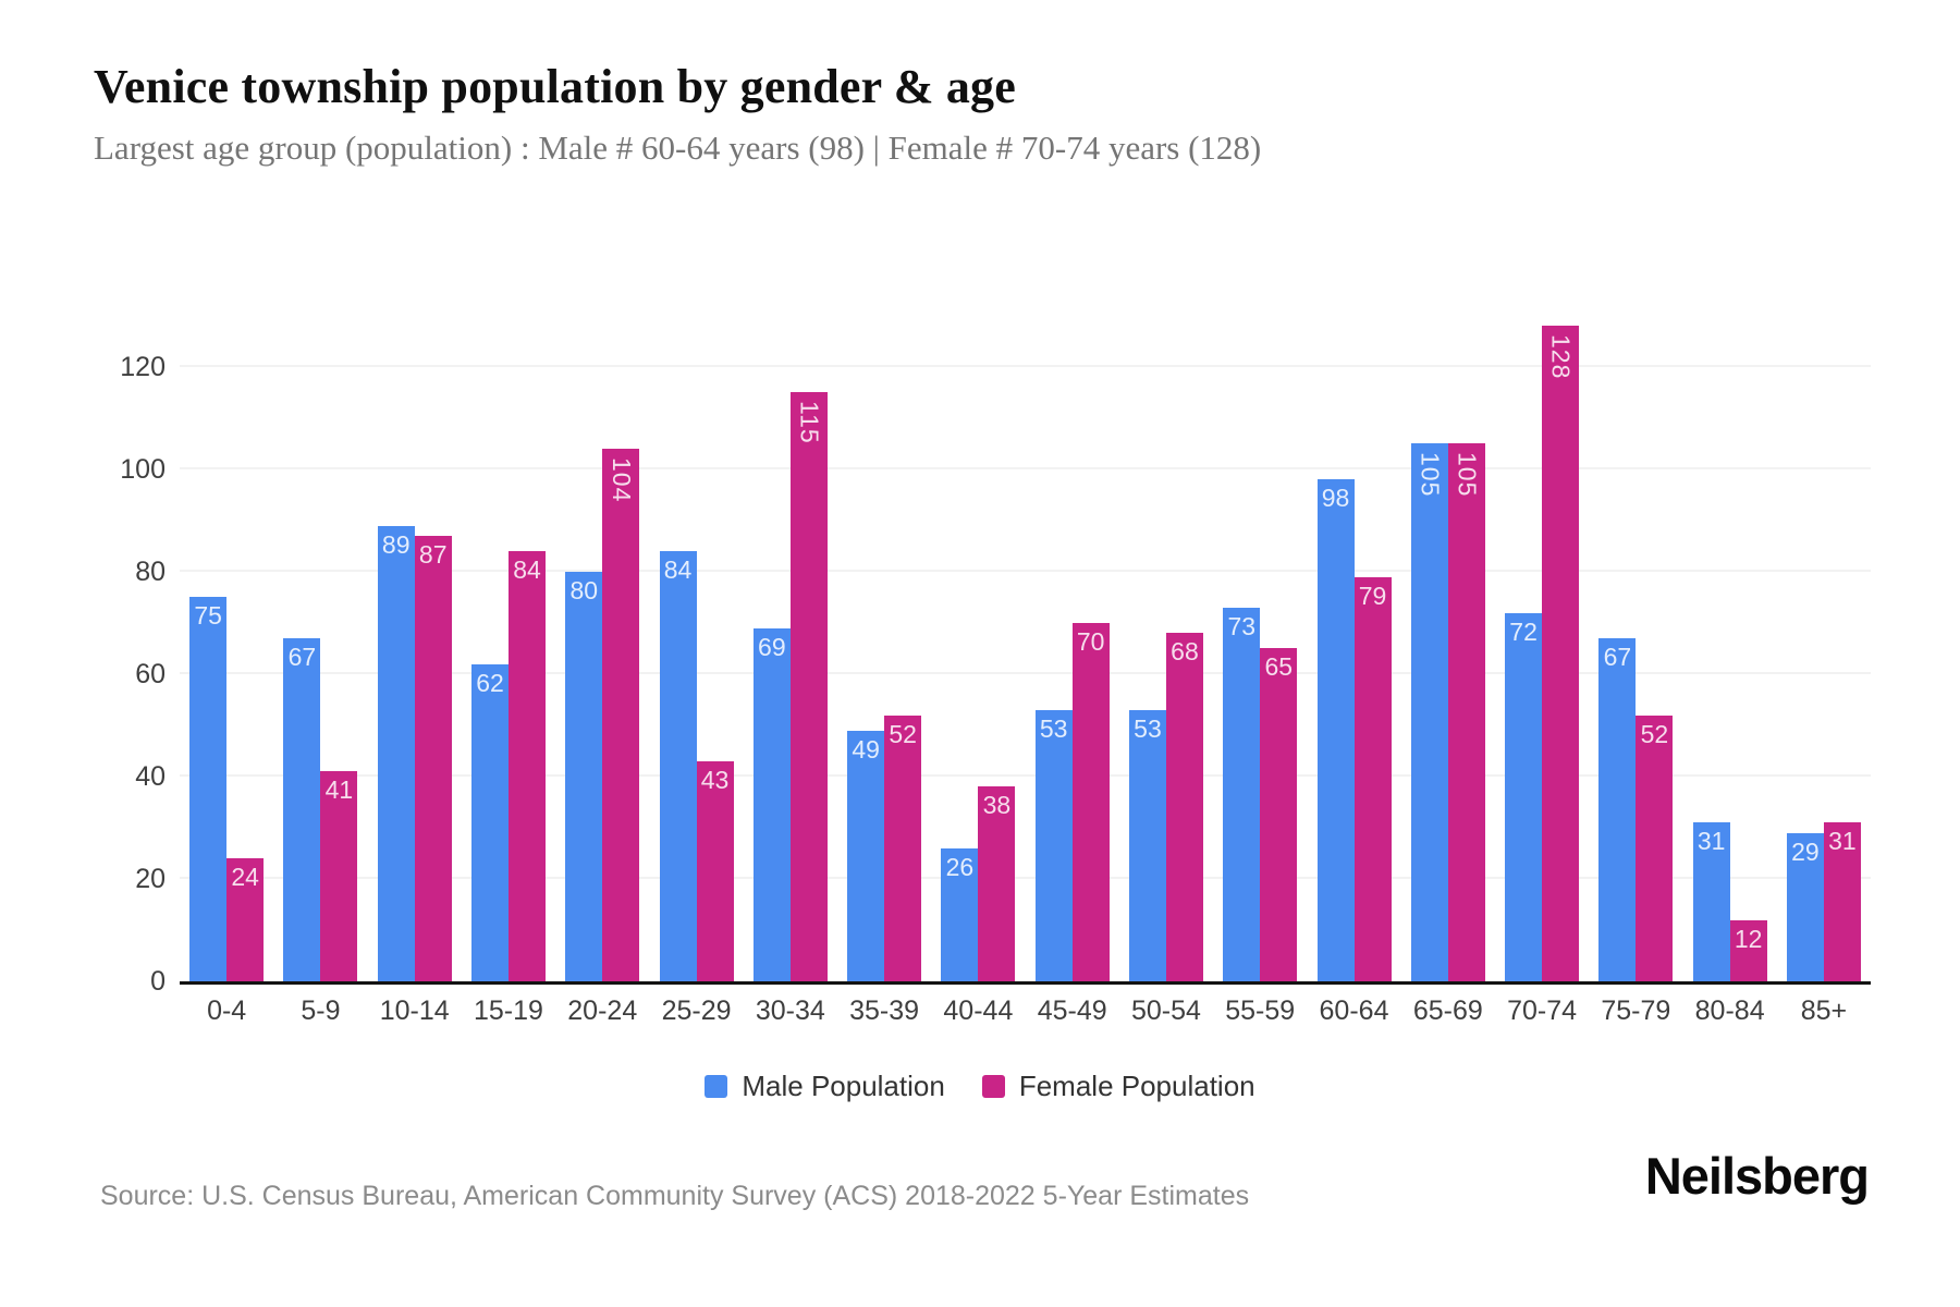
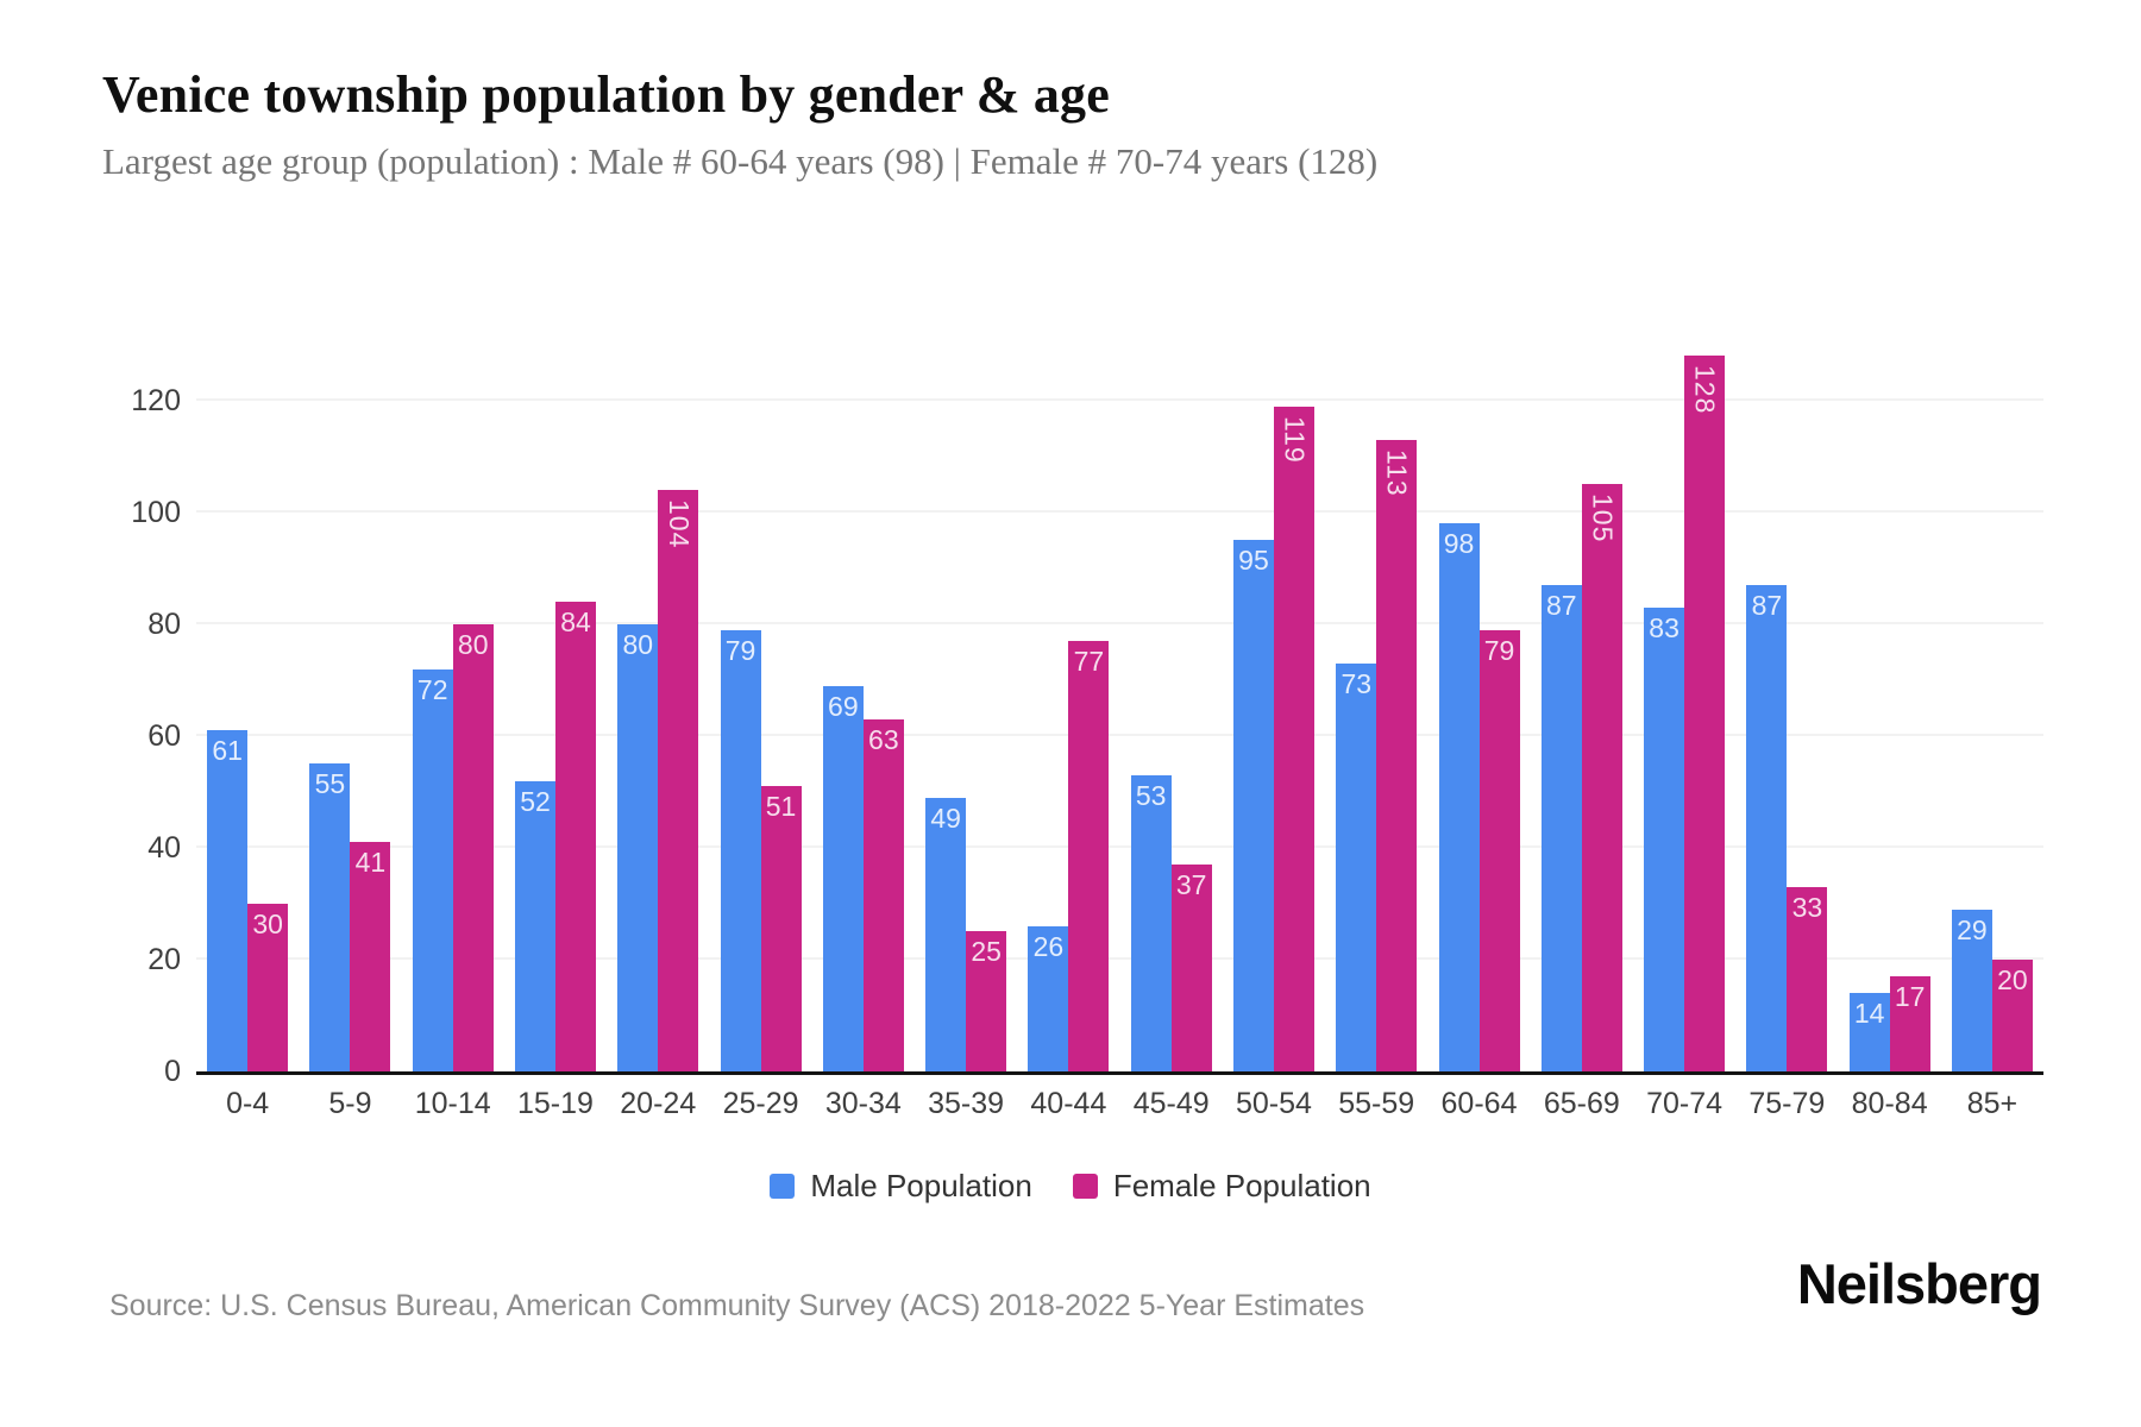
Male Population/0-4: 75 -> 61
Female Population/0-4: 24 -> 30
Male Population/5-9: 67 -> 55
Male Population/10-14: 89 -> 72
Female Population/10-14: 87 -> 80
Male Population/15-19: 62 -> 52
Male Population/25-29: 84 -> 79
Female Population/25-29: 43 -> 51
Female Population/30-34: 115 -> 63
Female Population/35-39: 52 -> 25
Female Population/40-44: 38 -> 77
Female Population/45-49: 70 -> 37
Male Population/50-54: 53 -> 95
Female Population/50-54: 68 -> 119
Female Population/55-59: 65 -> 113
Male Population/65-69: 105 -> 87
Male Population/70-74: 72 -> 83
Male Population/75-79: 67 -> 87
Female Population/75-79: 52 -> 33
Male Population/80-84: 31 -> 14
Female Population/80-84: 12 -> 17
Female Population/85+: 31 -> 20
